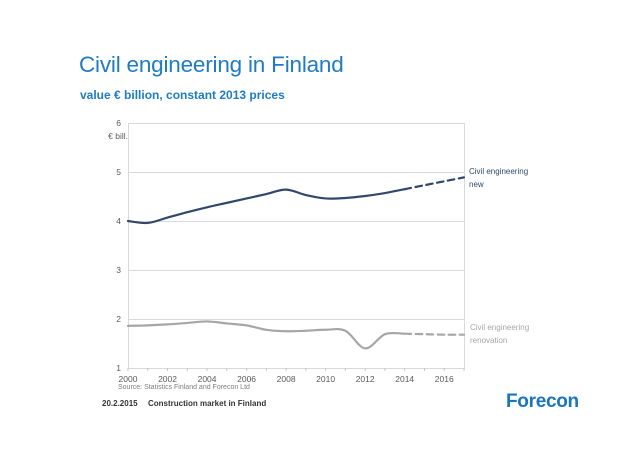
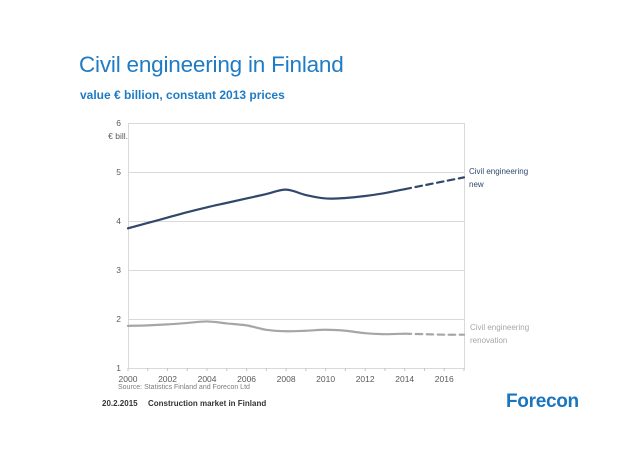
Civil engineering new/2000: 4.0 -> 3.9
Civil engineering renovation/2012: 1.4 -> 1.7
